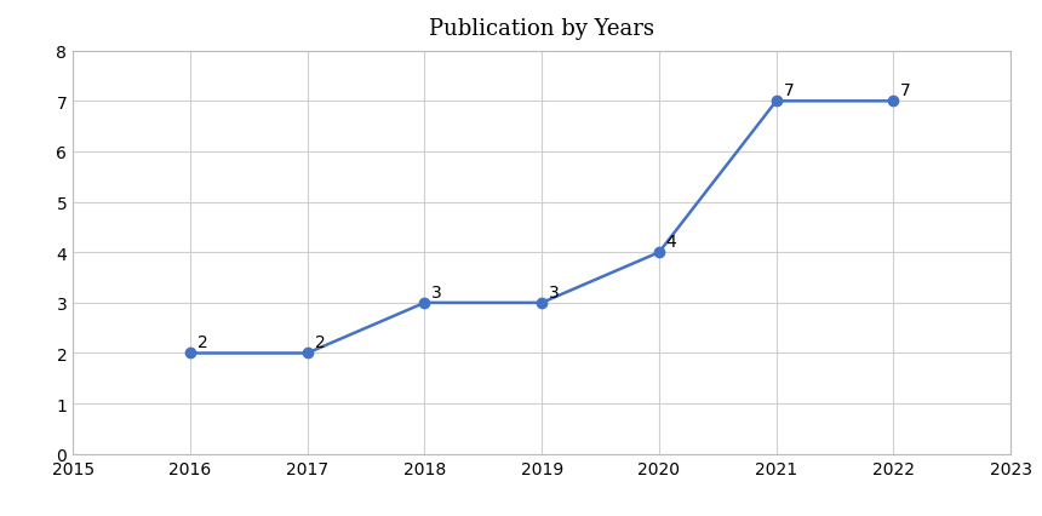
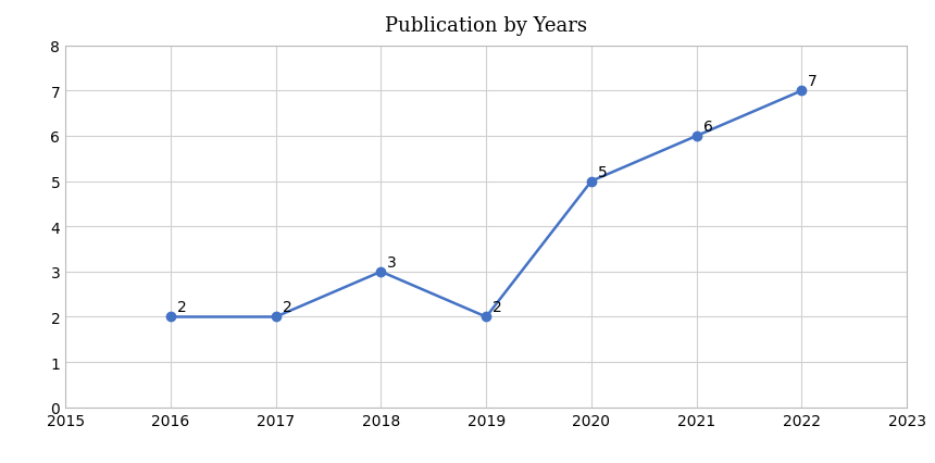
2019: 3 -> 2
2020: 4 -> 5
2021: 7 -> 6
